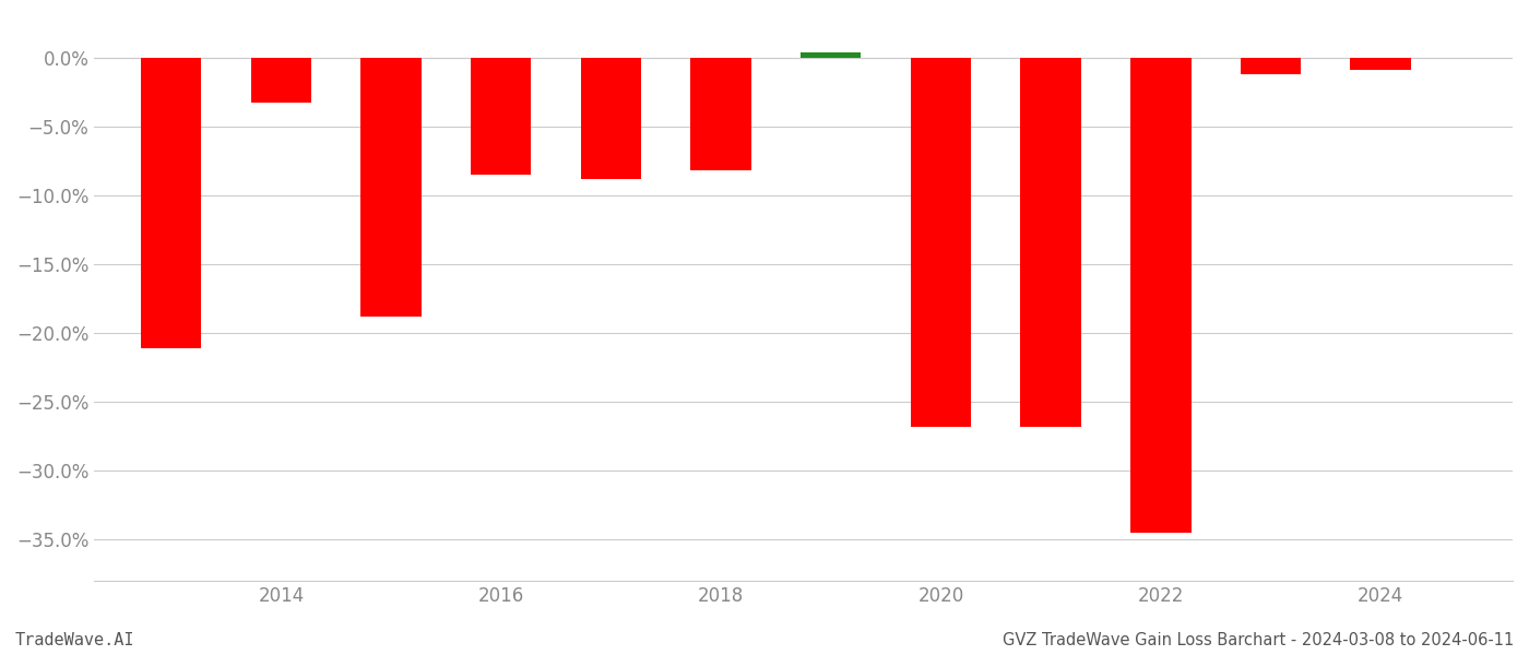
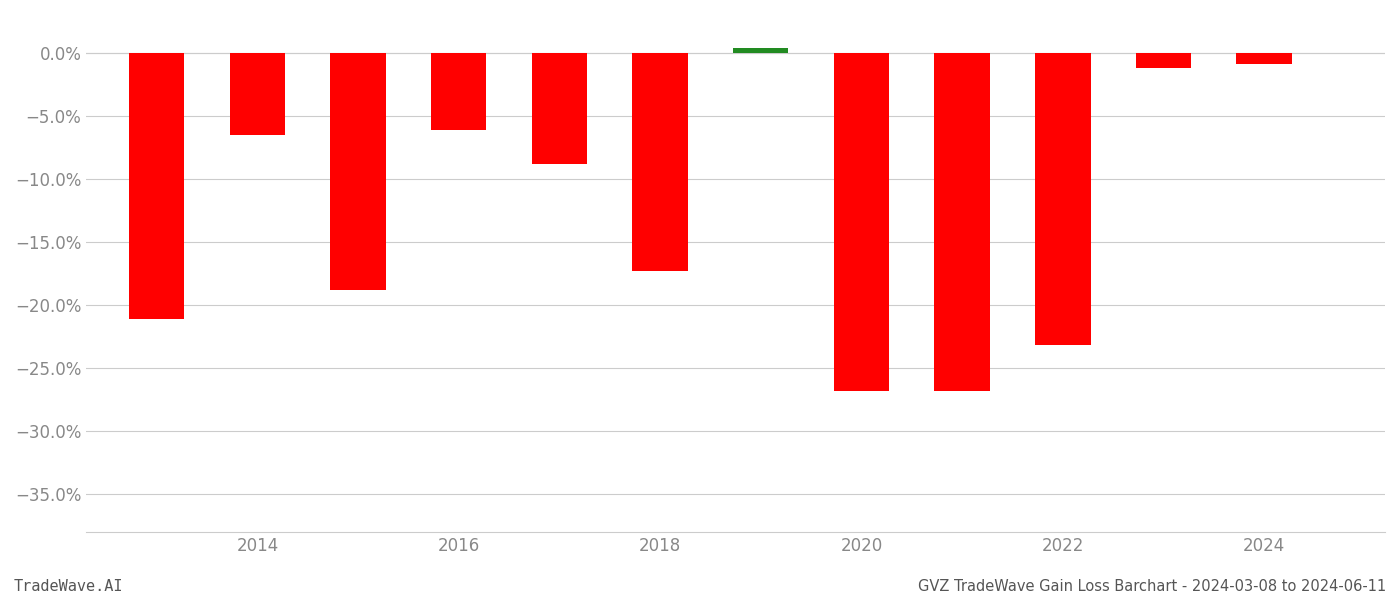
2014: -3.3% -> -6.5%
2016: -8.5% -> -6.1%
2018: -8.2% -> -17.3%
2022: -34.5% -> -23.2%
